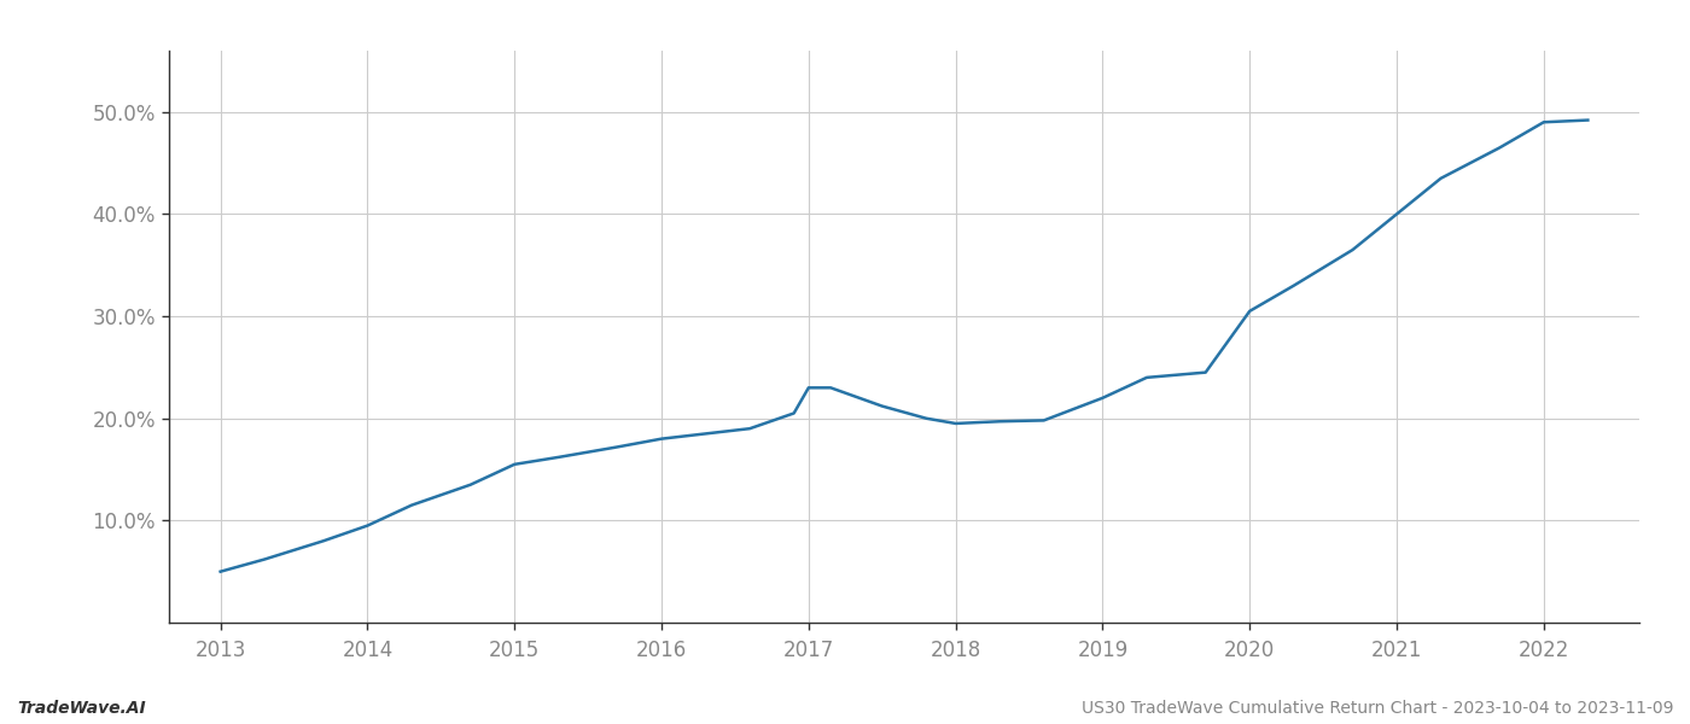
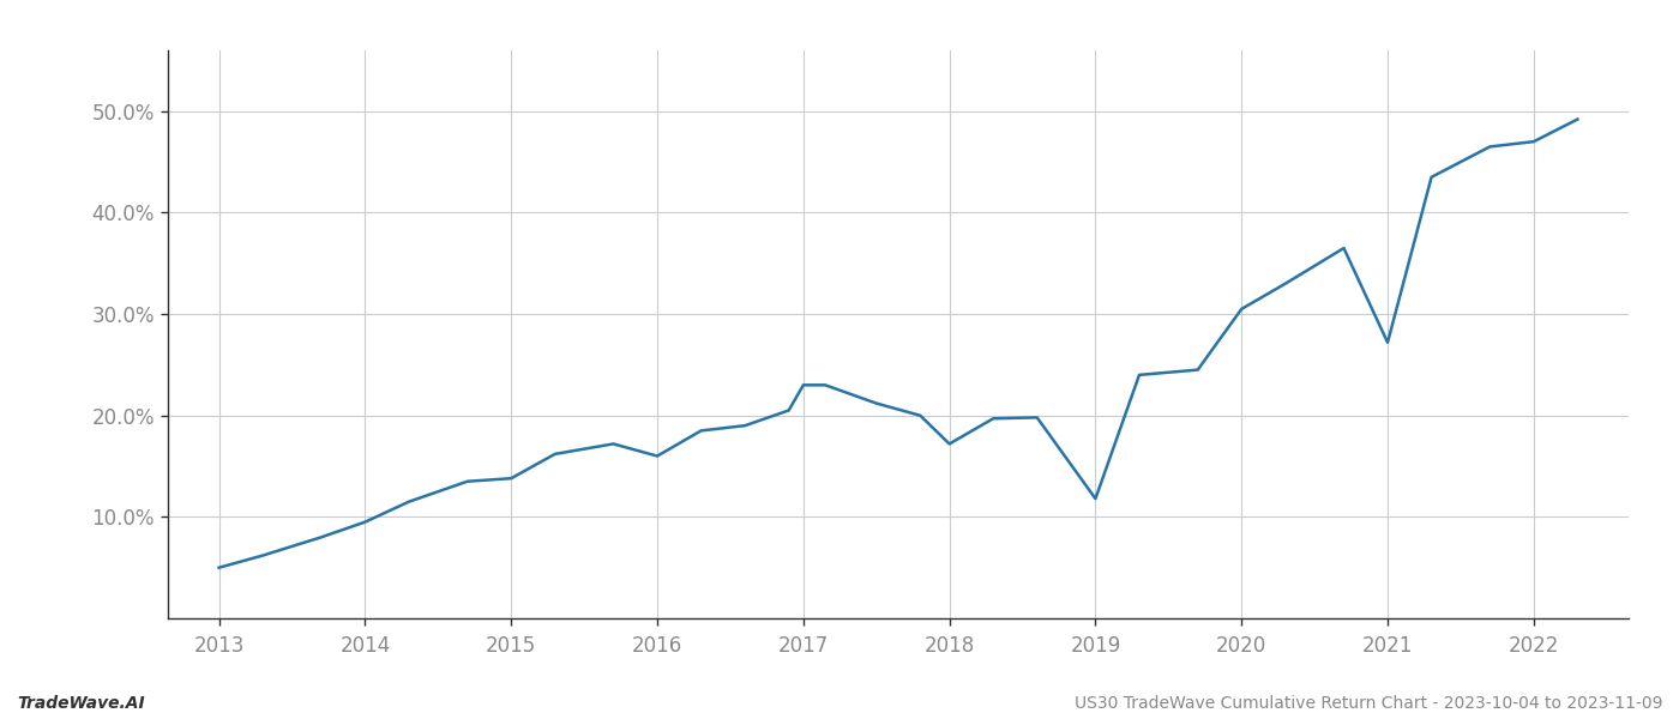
2015: 15.5% -> 13.8%
2016: 18.0% -> 16.0%
2018: 19.5% -> 17.2%
2019: 22.0% -> 11.8%
2021: 40.0% -> 27.2%
2022: 49.0% -> 47.0%
